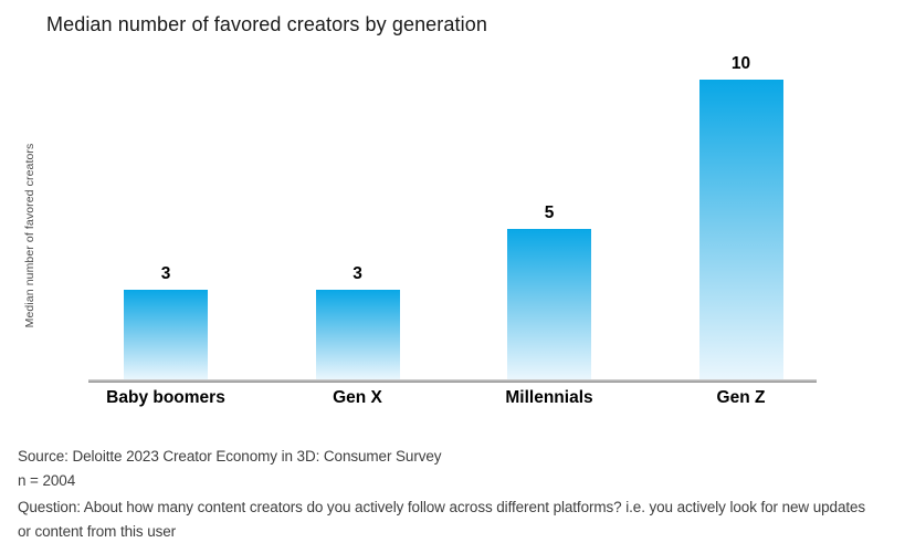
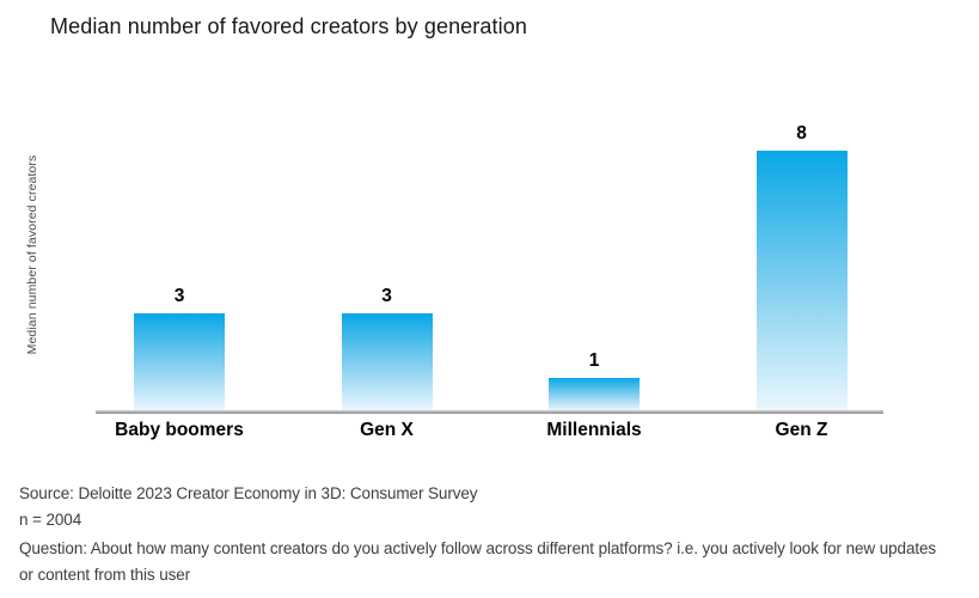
Millennials: 5 -> 1
Gen Z: 10 -> 8
